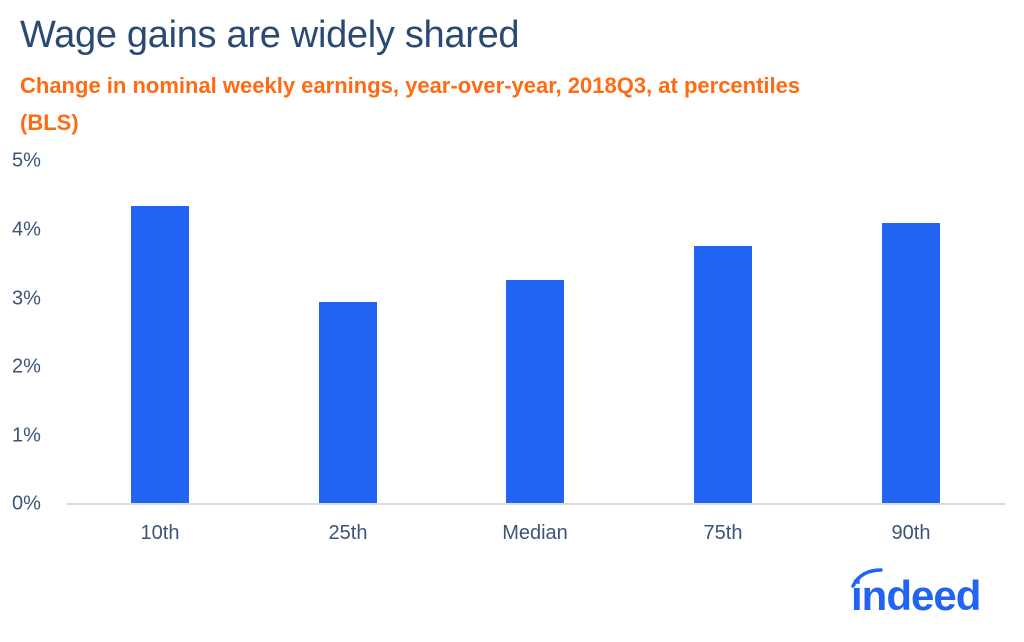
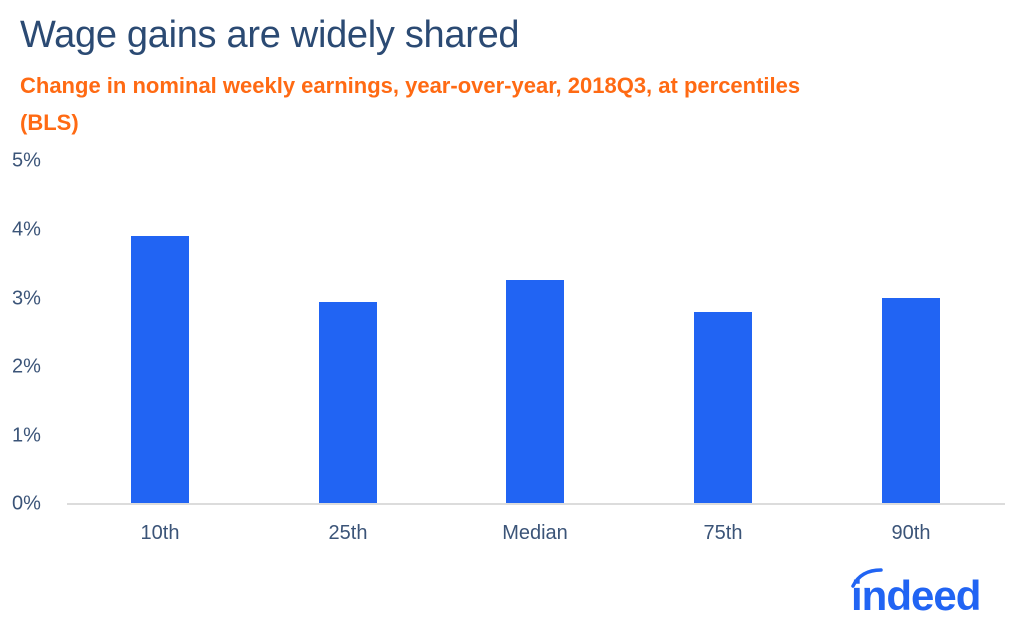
10th: 4.3% -> 3.9%
75th: 3.8% -> 2.8%
90th: 4.1% -> 3.0%
